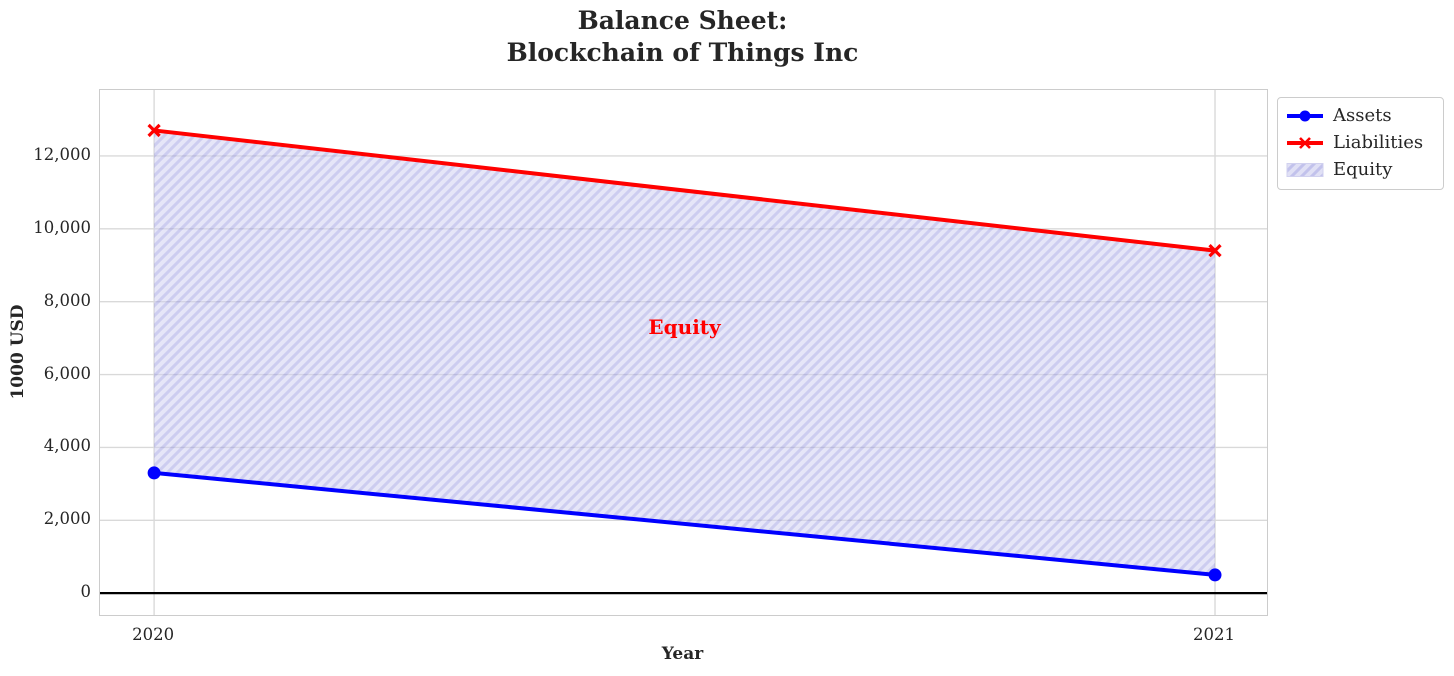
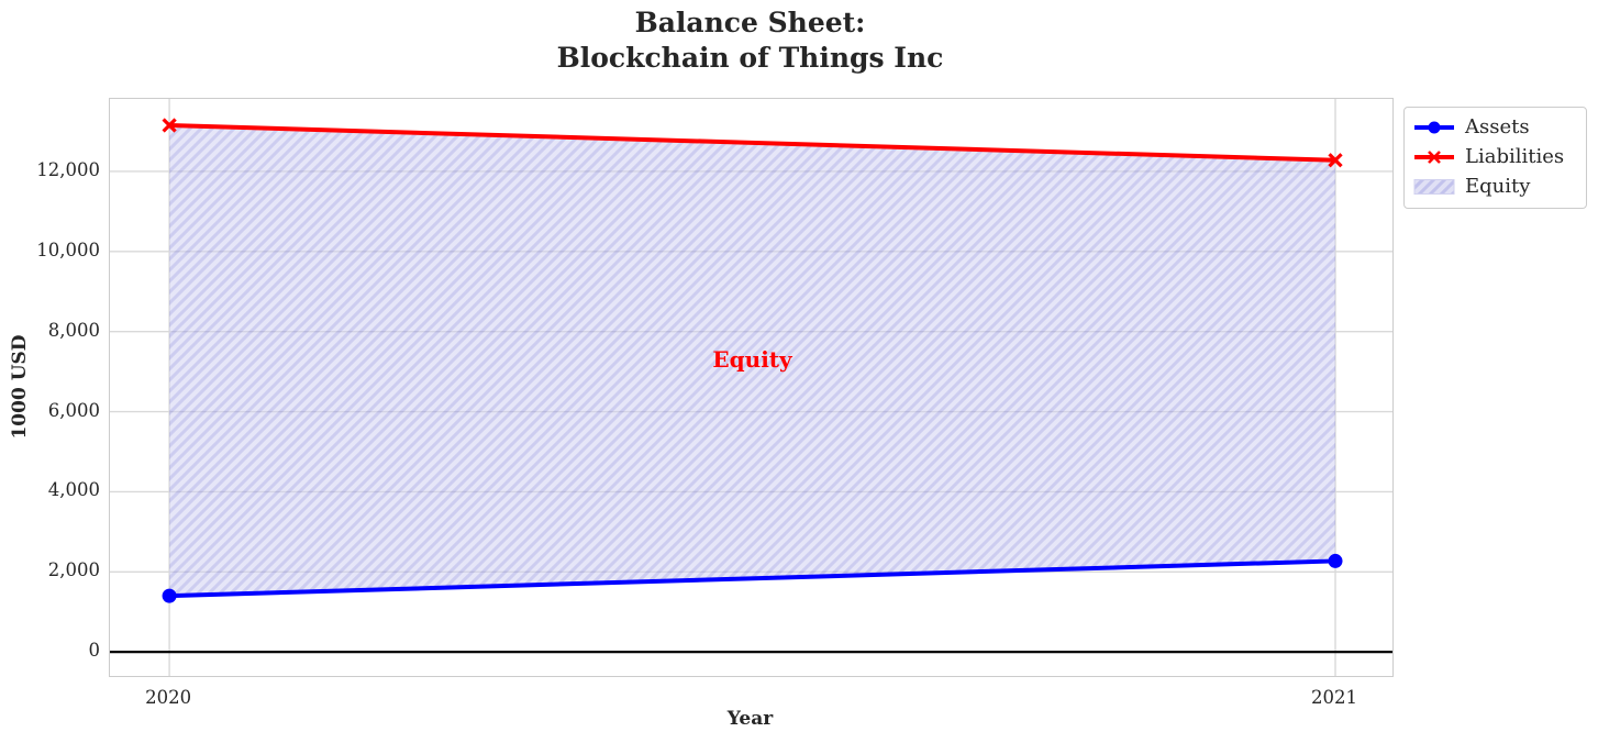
Assets/2020: 3300 -> 1400
Liabilities/2020: 12700 -> 13200
Assets/2021: 500 -> 2300
Liabilities/2021: 9400 -> 12300
